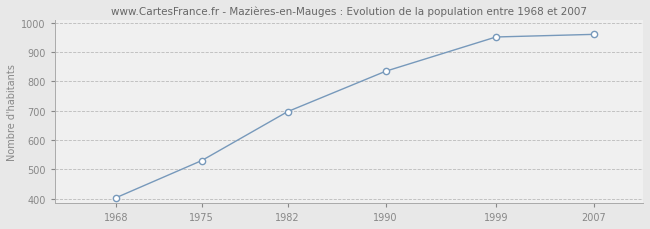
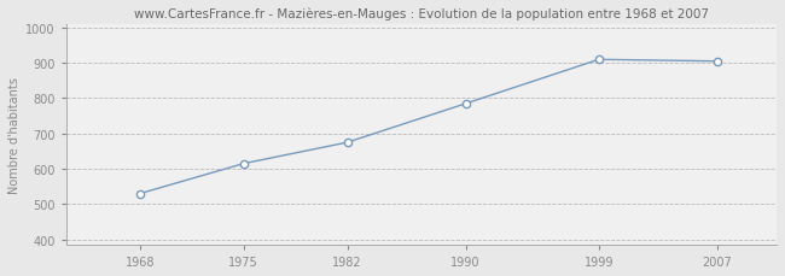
1968: 403 -> 530
1975: 530 -> 615
1982: 697 -> 675
1990: 835 -> 785
1999: 952 -> 910
2007: 961 -> 905
